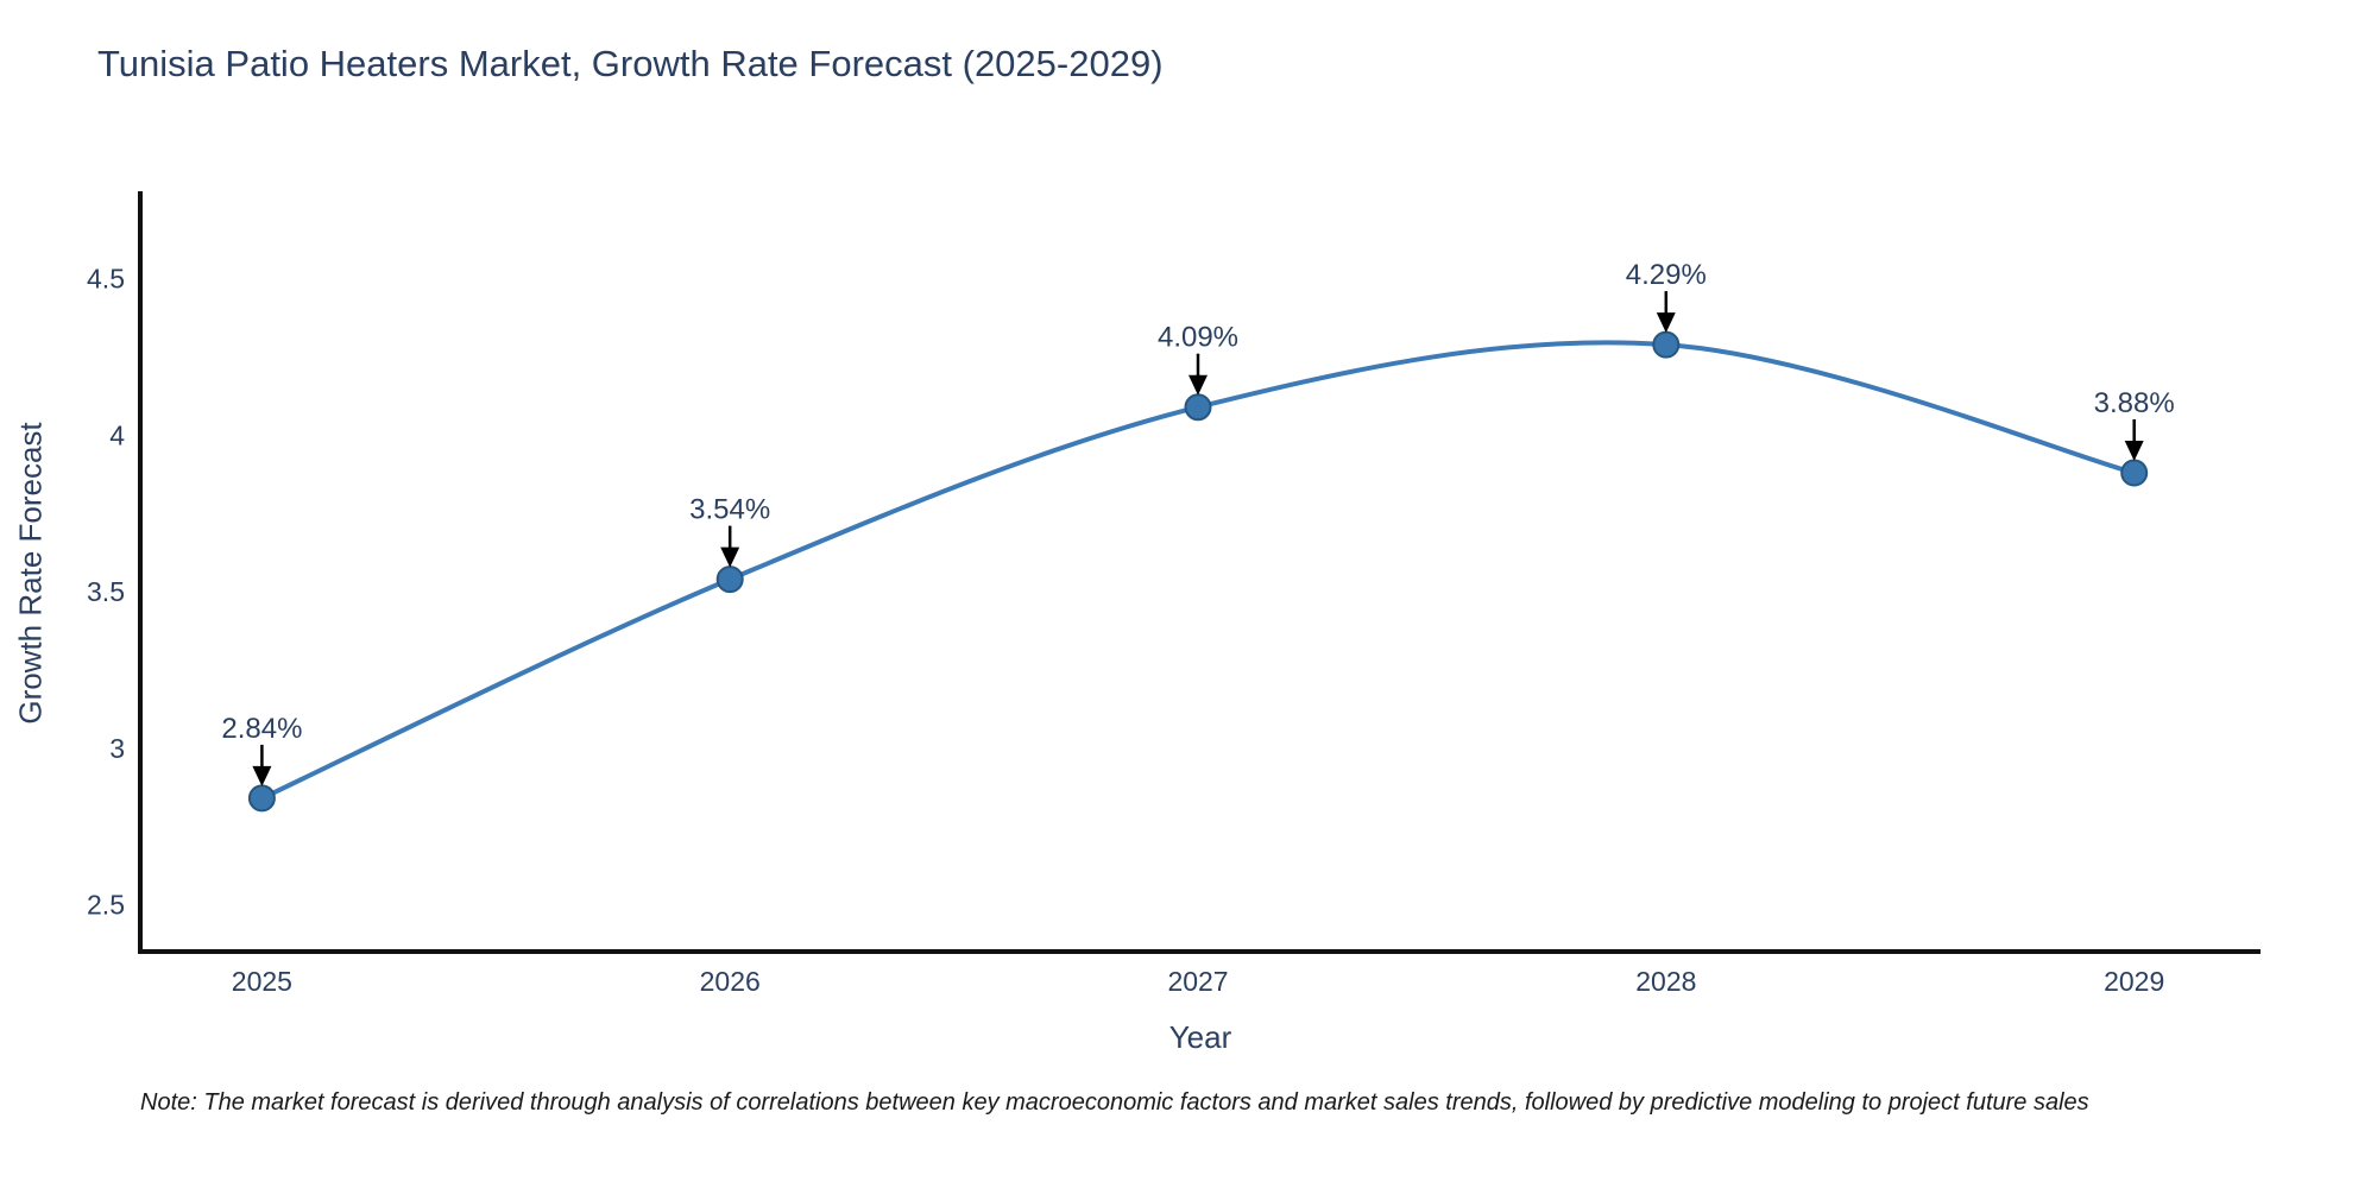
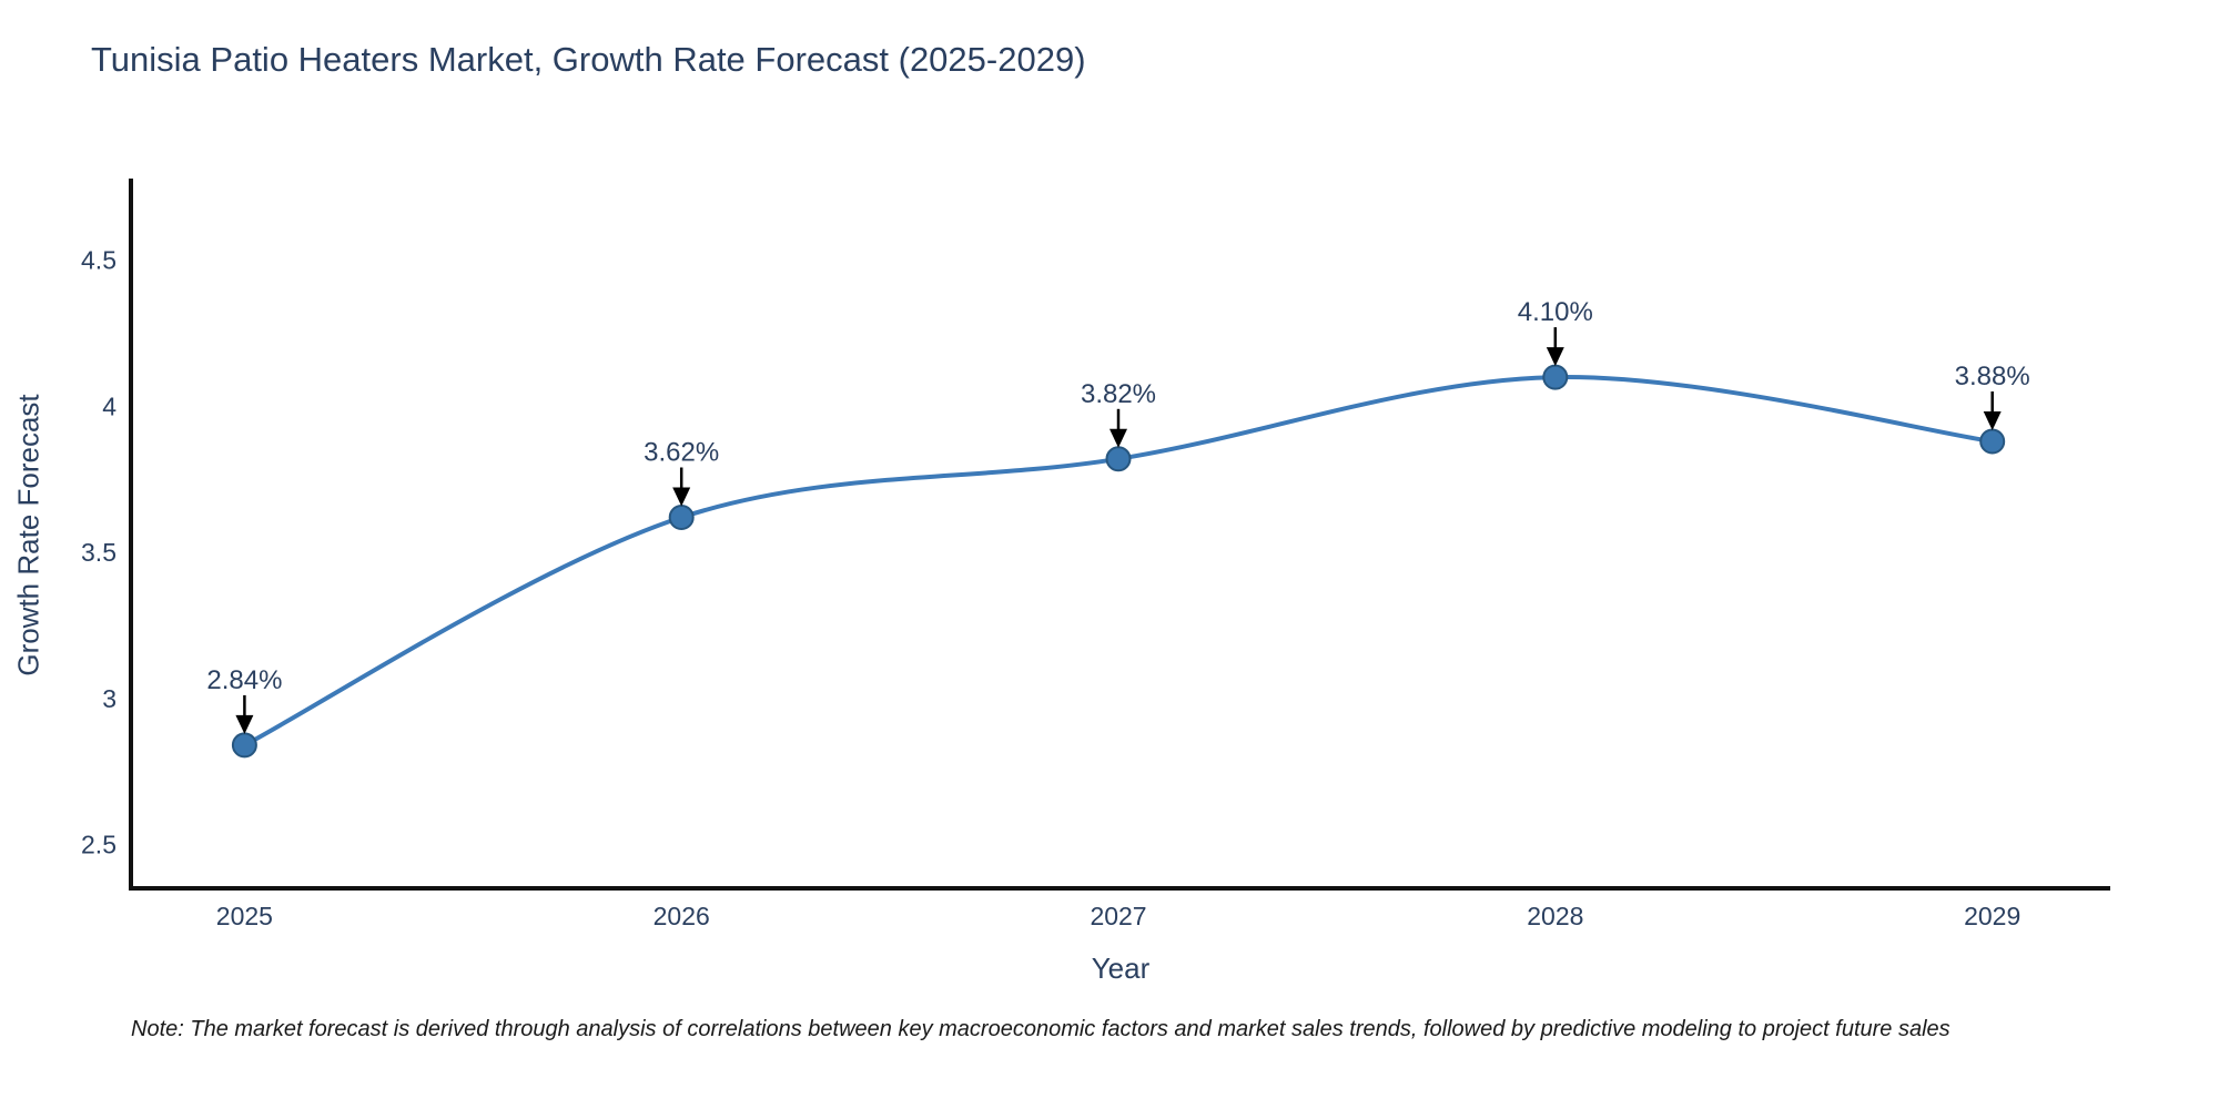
2026: 3.54% -> 3.62%
2027: 4.09% -> 3.82%
2028: 4.29% -> 4.10%
